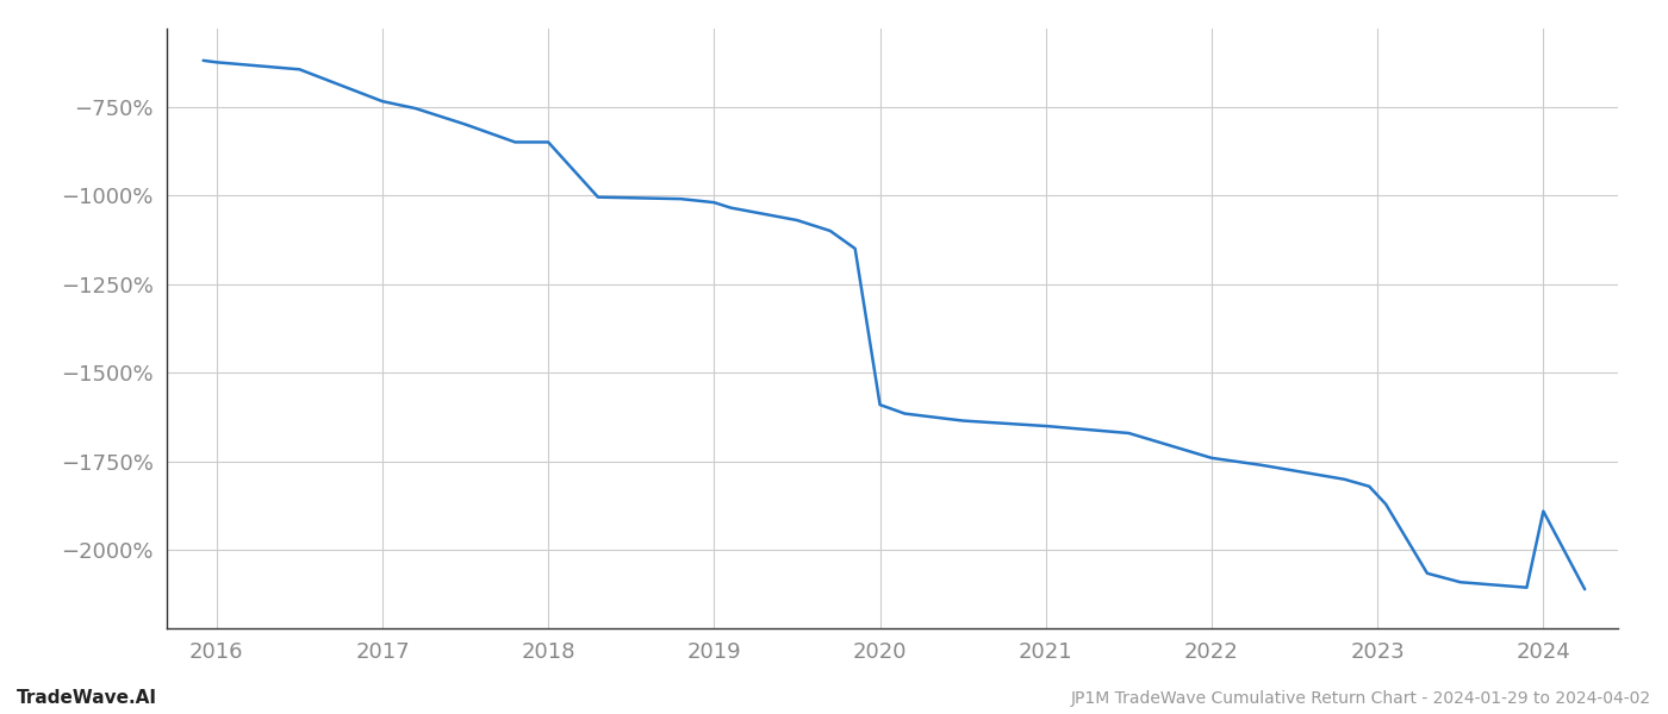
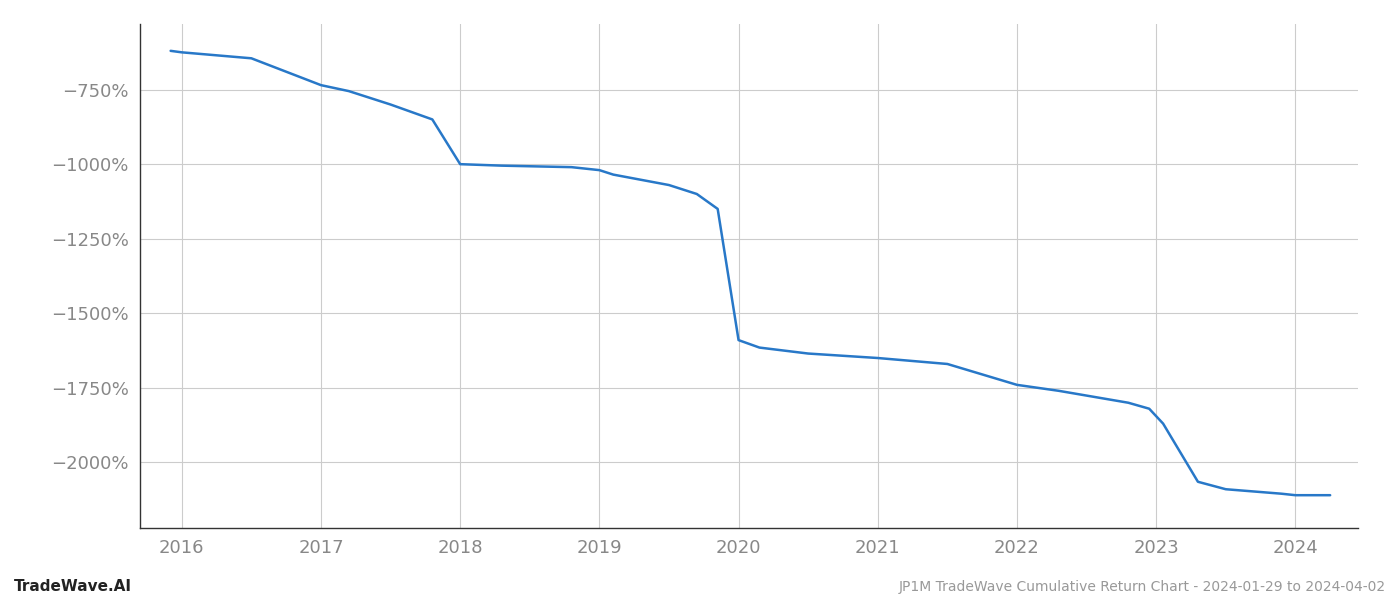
2018: -850% -> -1000%
2024: -1890% -> -2110%
